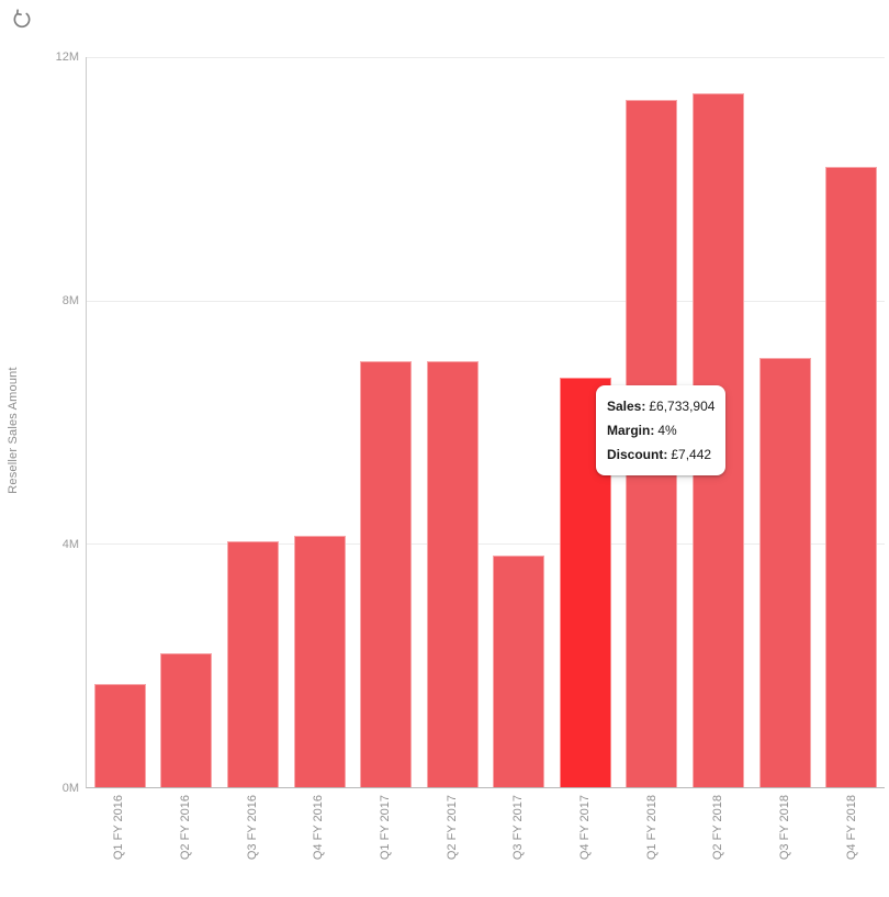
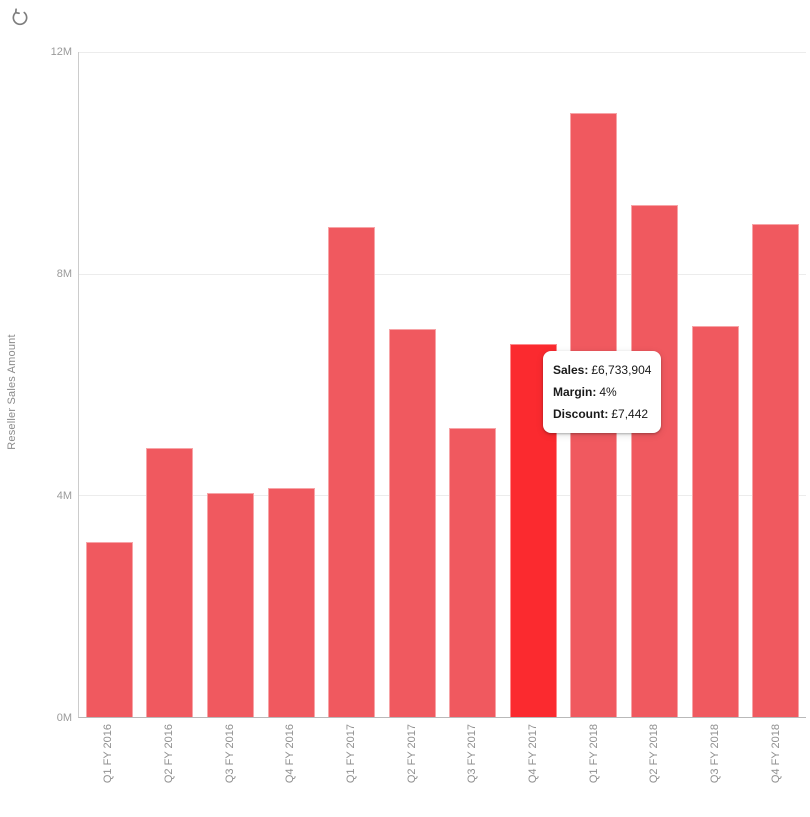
Q1 FY 2016: 1.7M -> 3.1M
Q2 FY 2016: 2.2M -> 4.8M
Q1 FY 2017: 7.0M -> 8.8M
Q3 FY 2017: 3.8M -> 5.2M
Q1 FY 2018: 11.3M -> 10.9M
Q2 FY 2018: 11.4M -> 9.2M
Q4 FY 2018: 10.2M -> 8.9M
